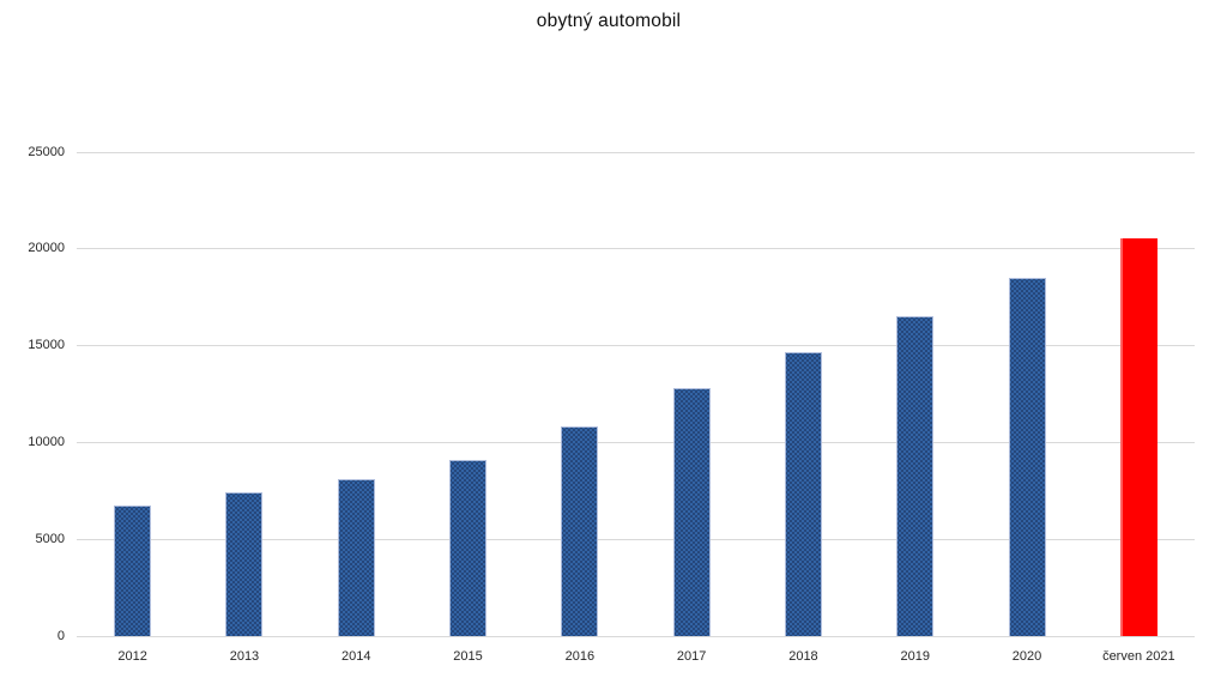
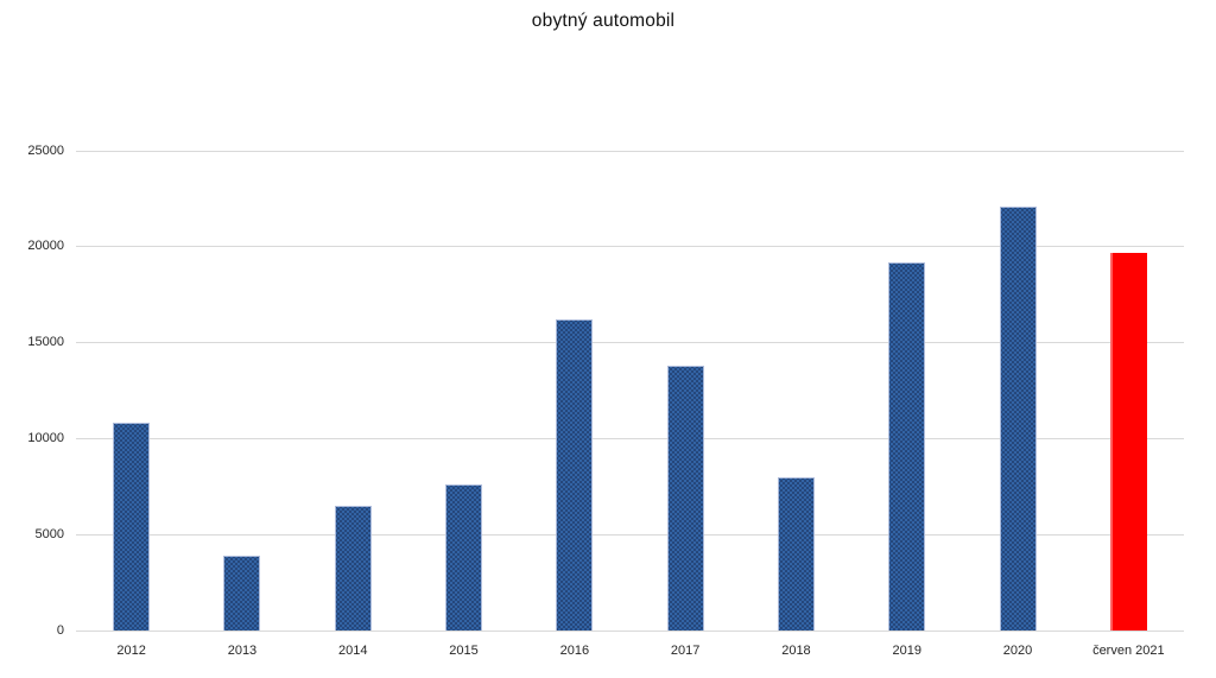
2012: 6800 -> 10800
2013: 7400 -> 3900
2014: 8100 -> 6500
2015: 9100 -> 7600
2016: 10800 -> 16200
2017: 12800 -> 13800
2018: 14600 -> 8000
2019: 16500 -> 19200
2020: 18500 -> 22100
červen 2021: 20600 -> 19700
